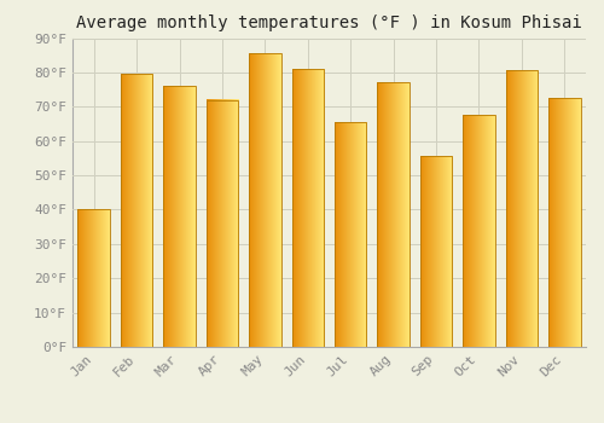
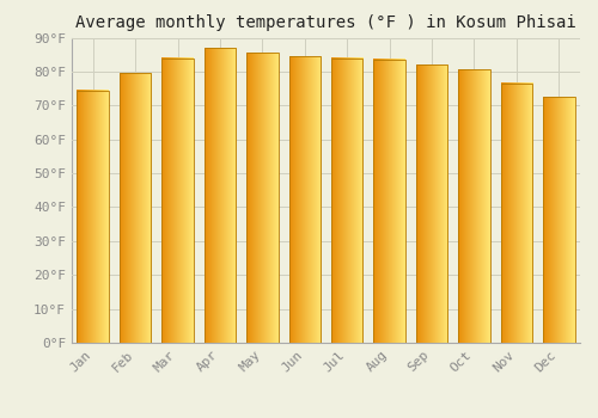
Jan: 40.0°F -> 74.5°F
Mar: 76.0°F -> 84.0°F
Apr: 72.0°F -> 87.0°F
Jun: 81.0°F -> 84.5°F
Jul: 65.5°F -> 84.0°F
Aug: 77.0°F -> 83.5°F
Sep: 55.5°F -> 82.0°F
Oct: 67.5°F -> 80.5°F
Nov: 80.5°F -> 76.5°F
